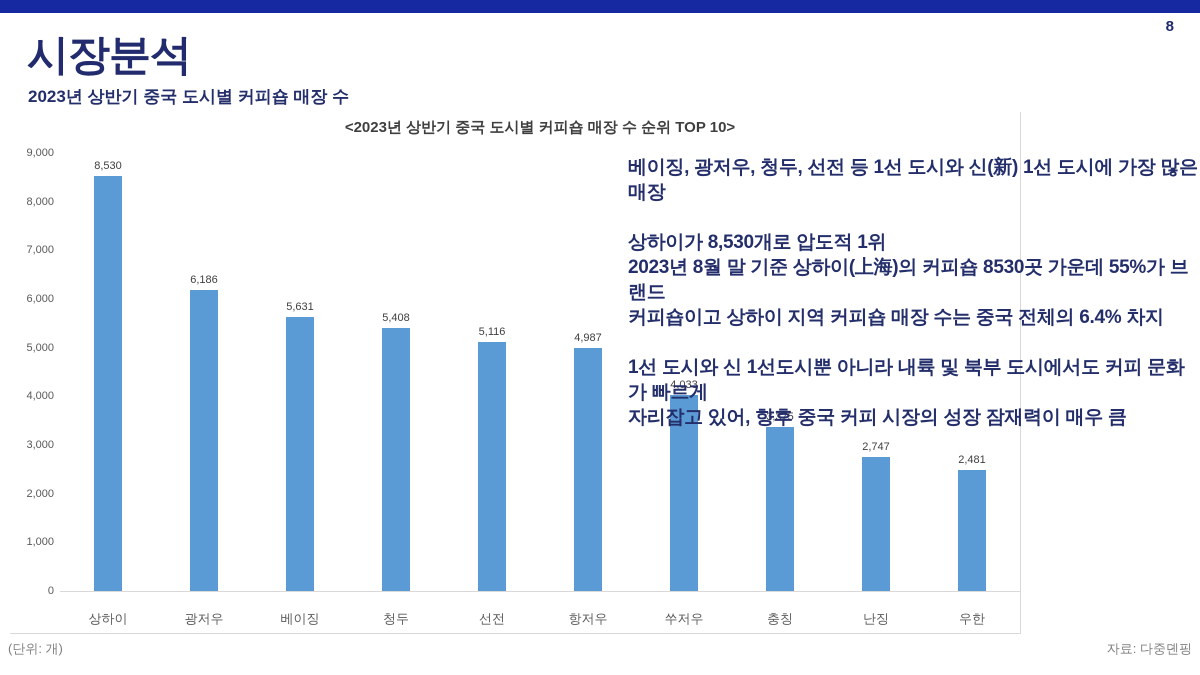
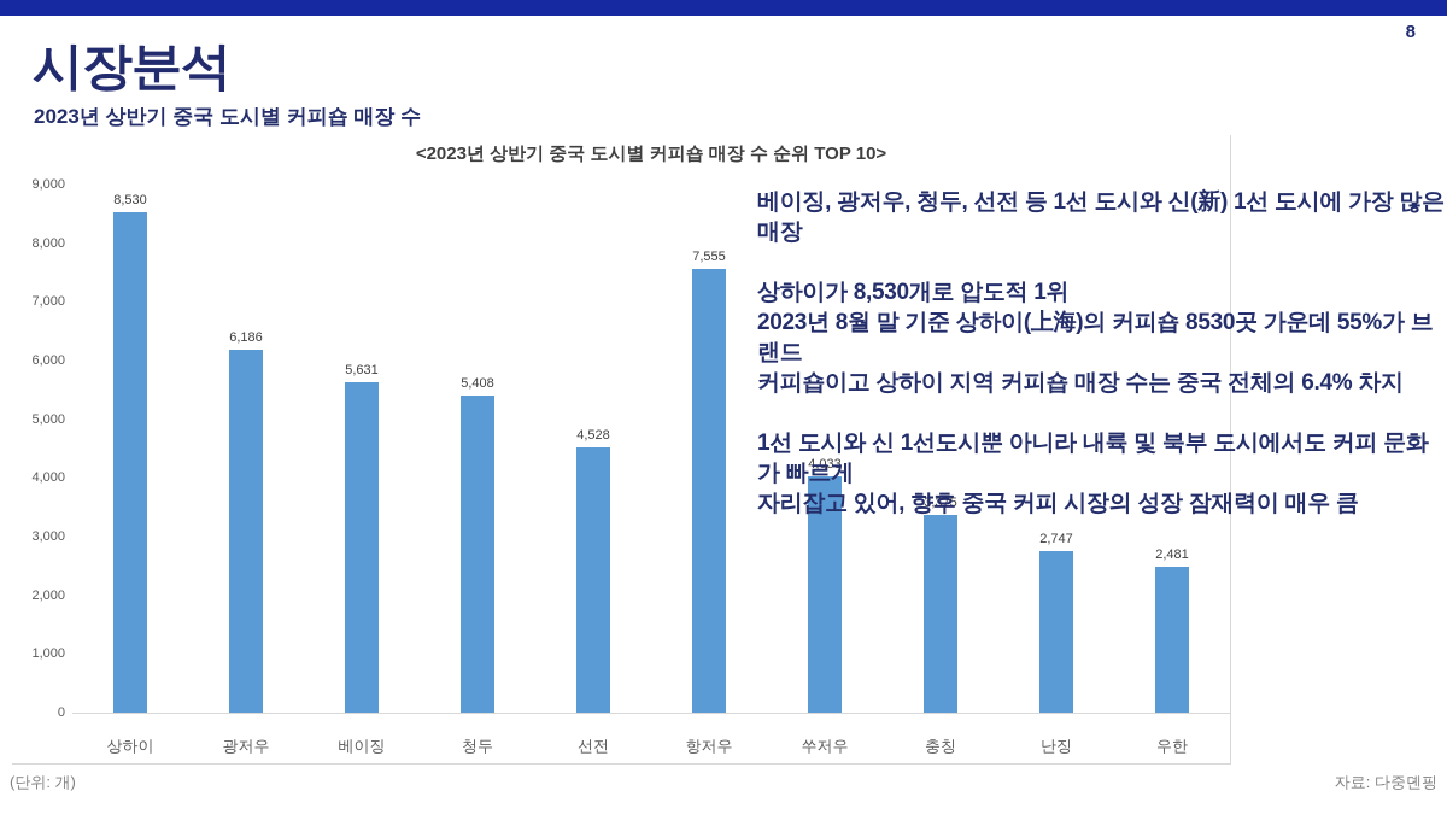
선전: 5,116 -> 4,528
항저우: 4,987 -> 7,555
